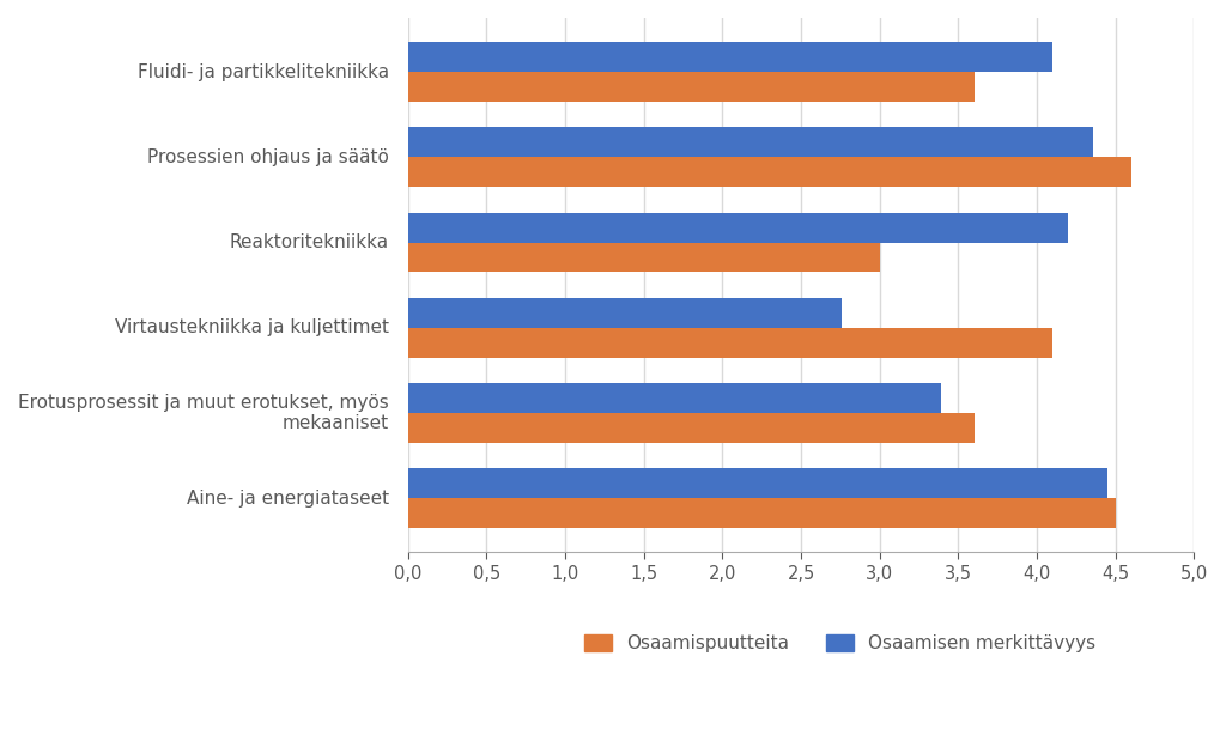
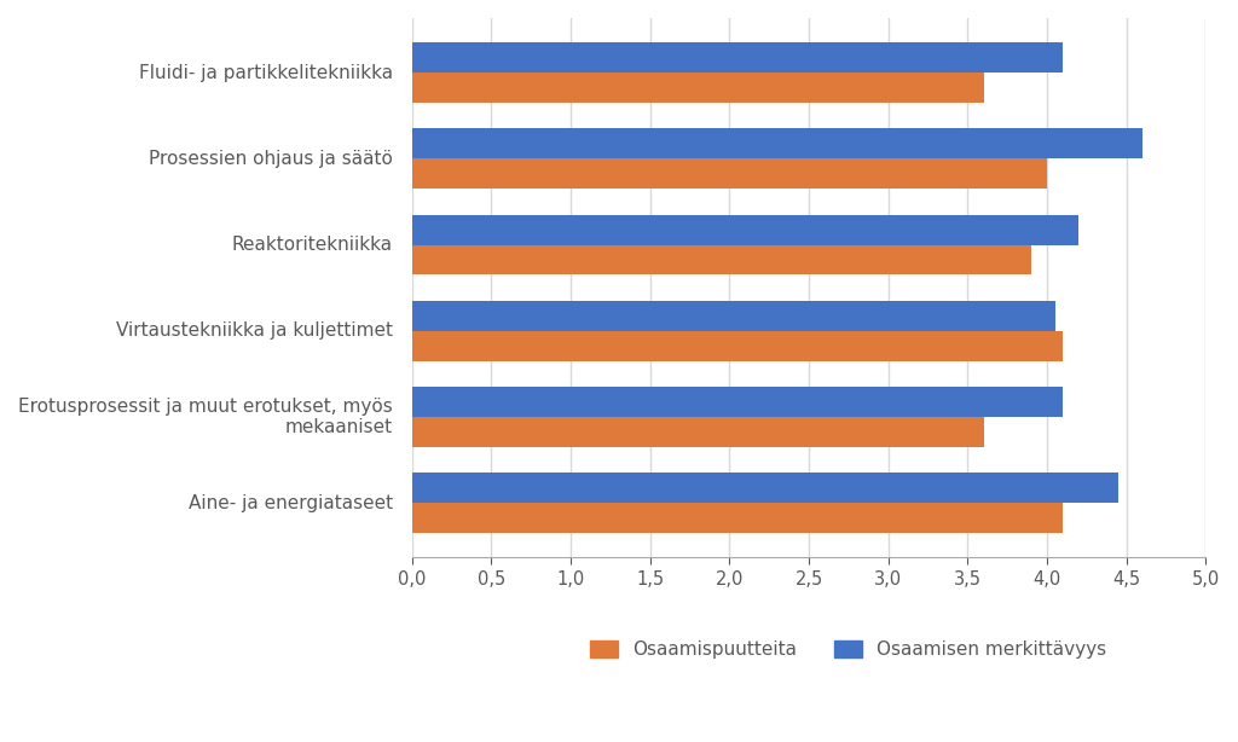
Osaamisen merkittävyys/Prosessien ohjaus ja säätö: 4,36 -> 4,60
Osaamispuutteita/Prosessien ohjaus ja säätö: 4,6 -> 4,0
Osaamispuutteita/Reaktoritekniikka: 3,0 -> 3,9
Osaamisen merkittävyys/Virtaustekniikka ja kuljettimet: 2,76 -> 4,05
Osaamisen merkittävyys/Erotusprosessit ja muut erotukset, myös mekaaniset: 3,39 -> 4,10
Osaamispuutteita/Aine- ja energiataseet: 4,5 -> 4,1
